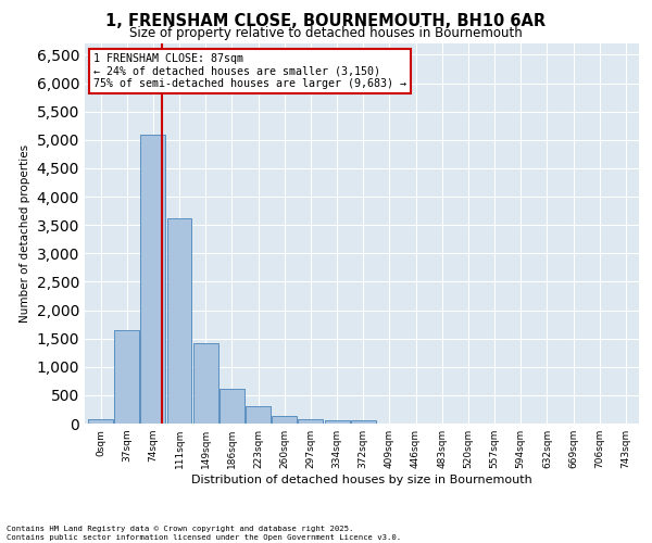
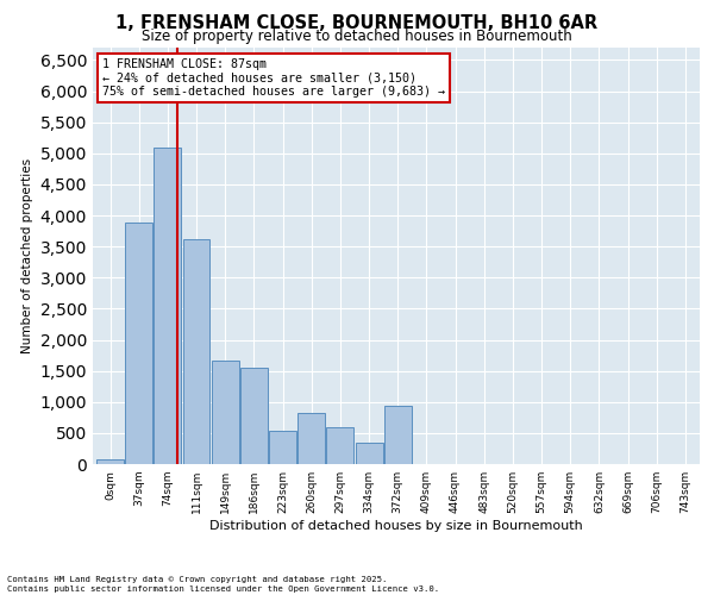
37sqm: 1,650 -> 3,880
149sqm: 1,420 -> 1,660
186sqm: 620 -> 1,560
223sqm: 310 -> 540
260sqm: 130 -> 820
297sqm: 80 -> 600
334sqm: 50 -> 340
372sqm: 50 -> 940
